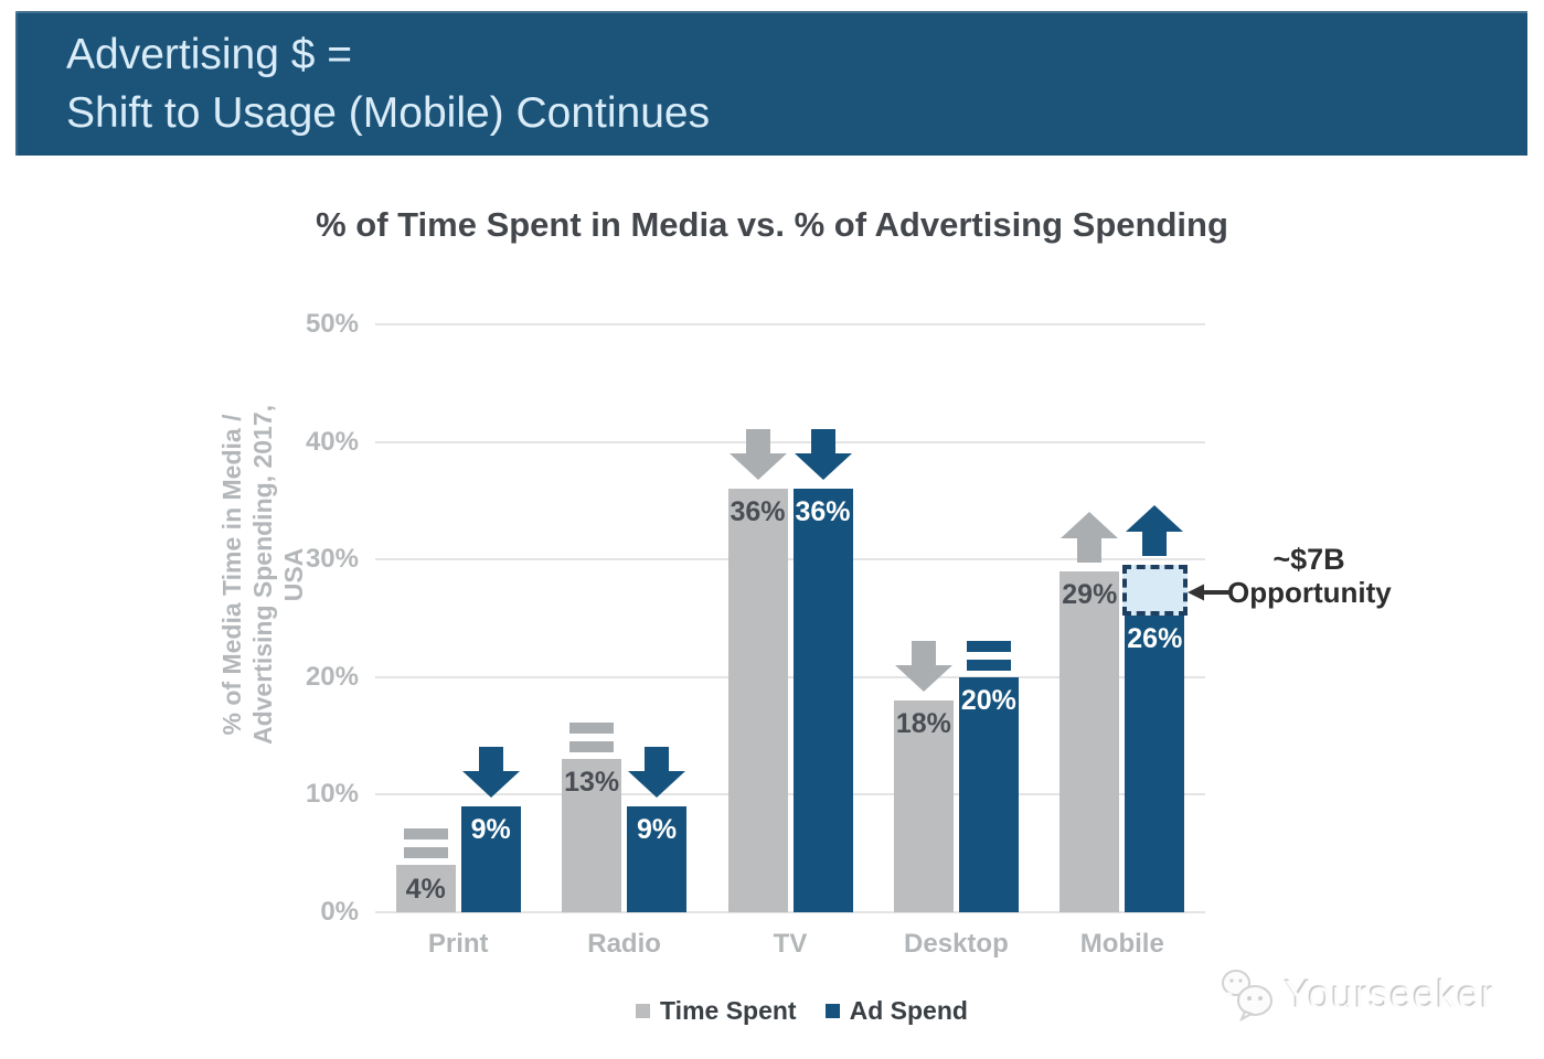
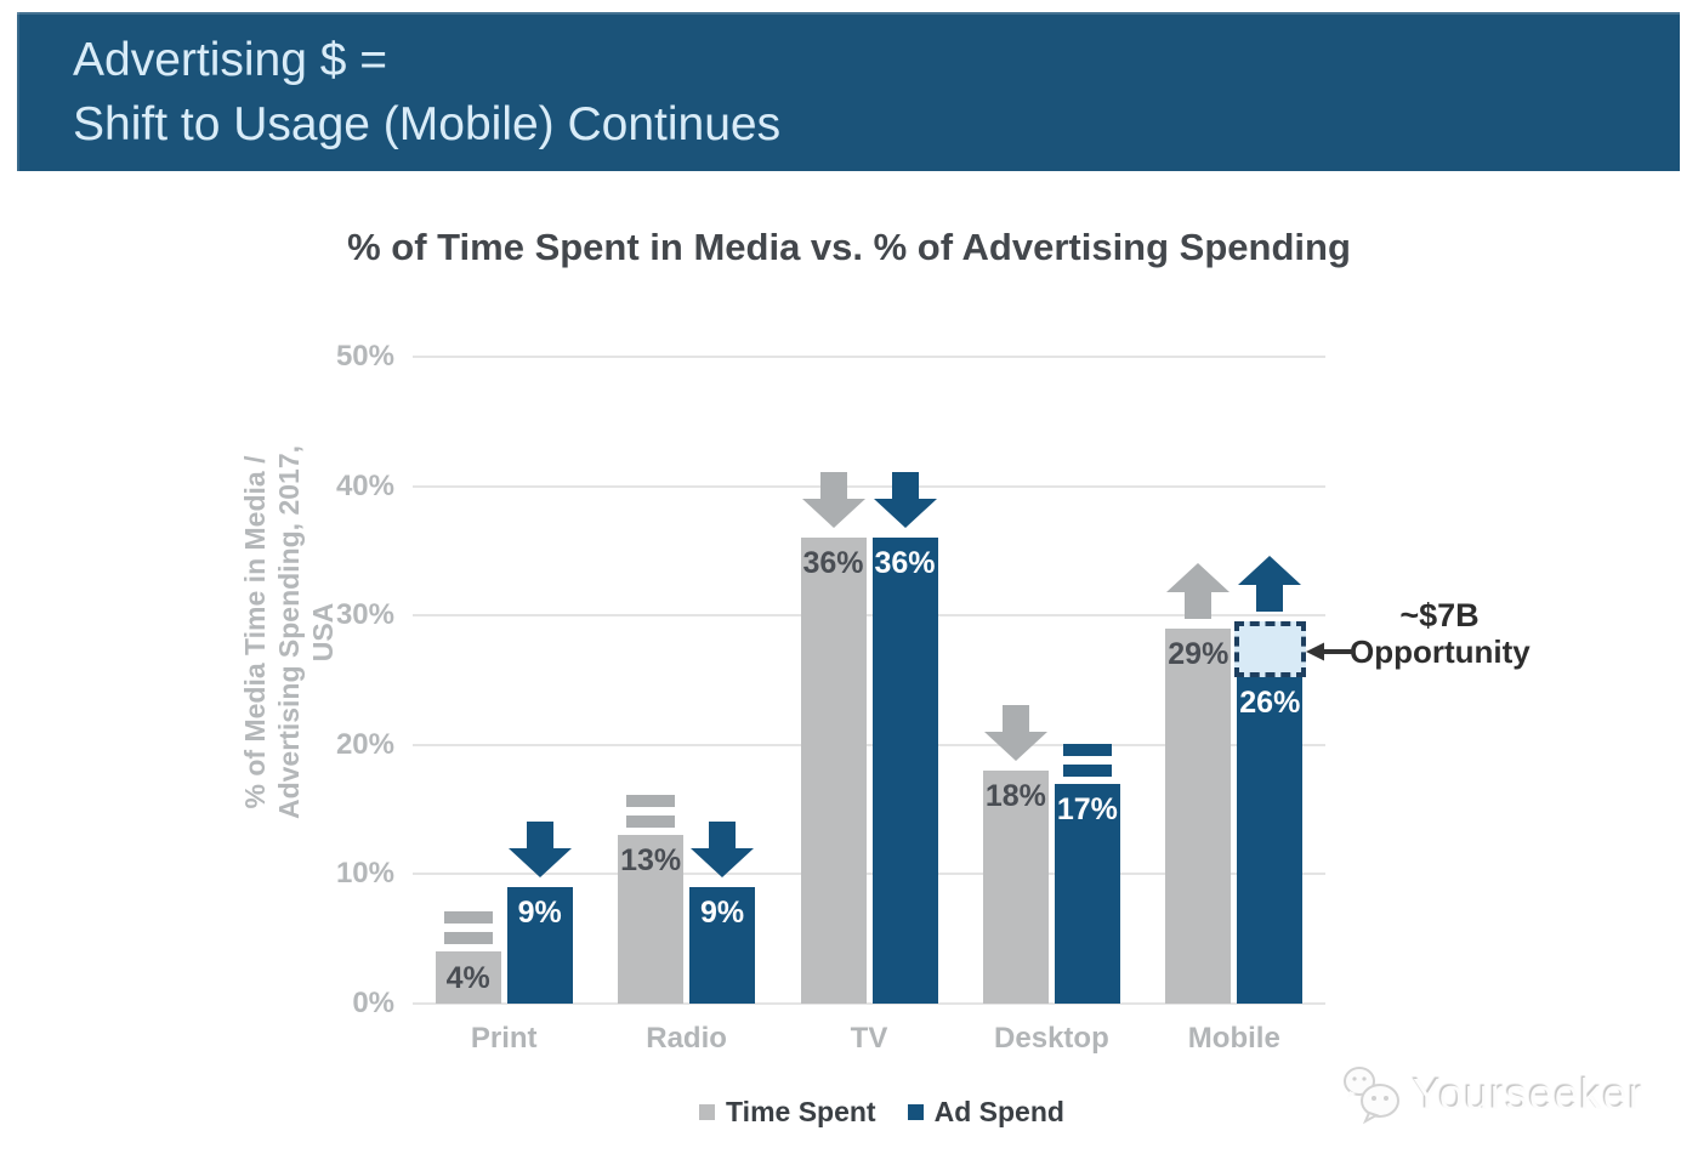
Ad Spend/Desktop: 20% -> 17%
